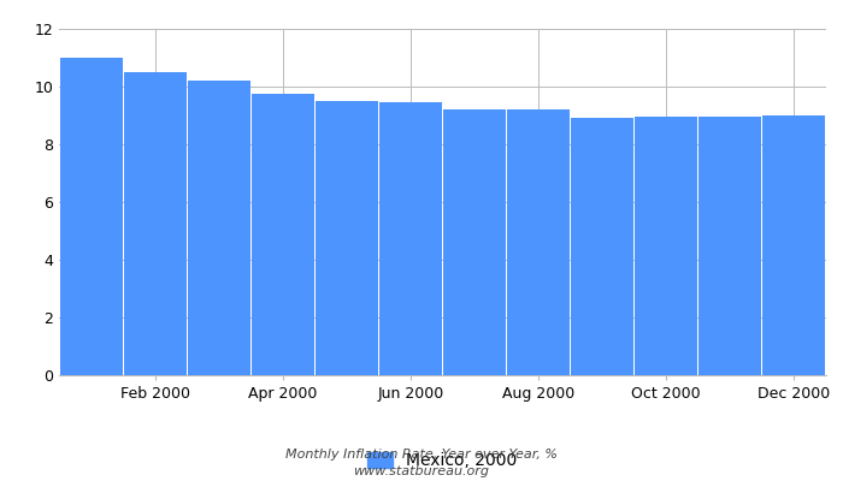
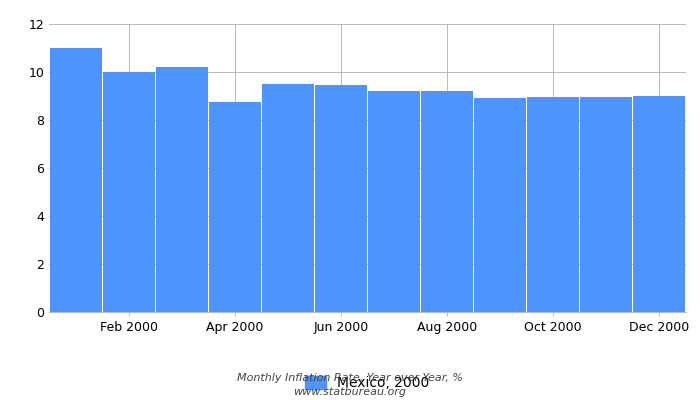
Feb 2000: 10.50 -> 10.00
Apr 2000: 9.75 -> 8.75
